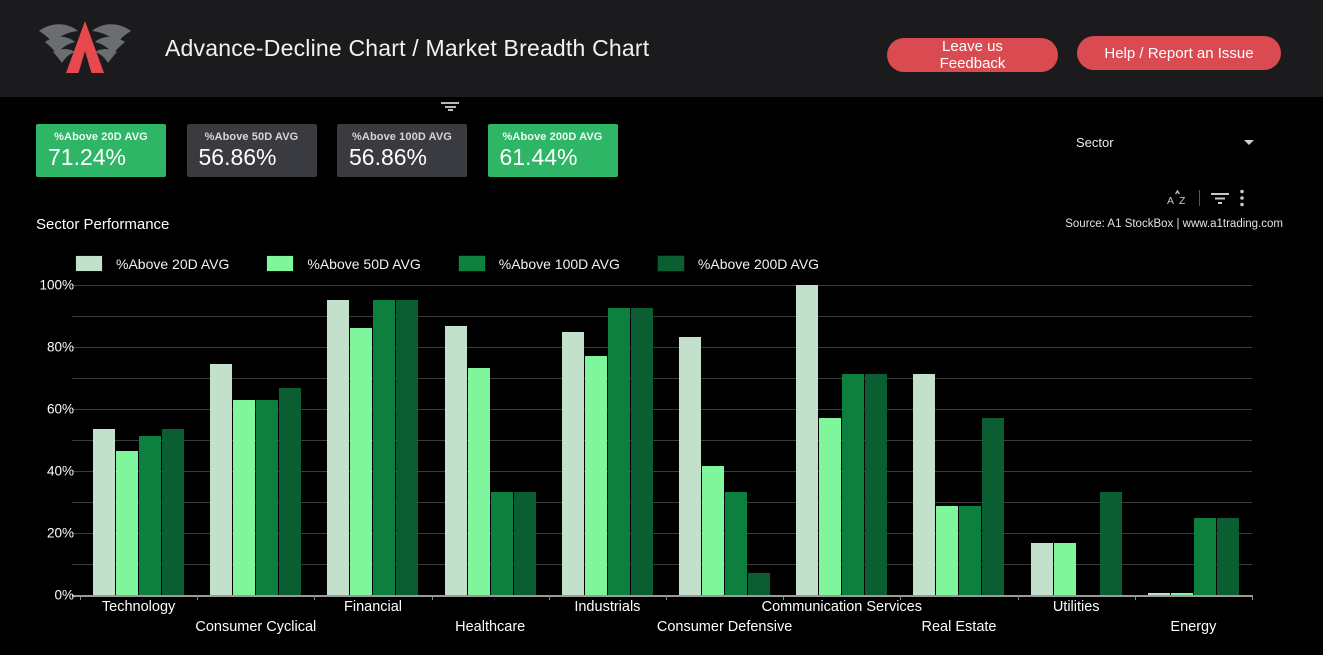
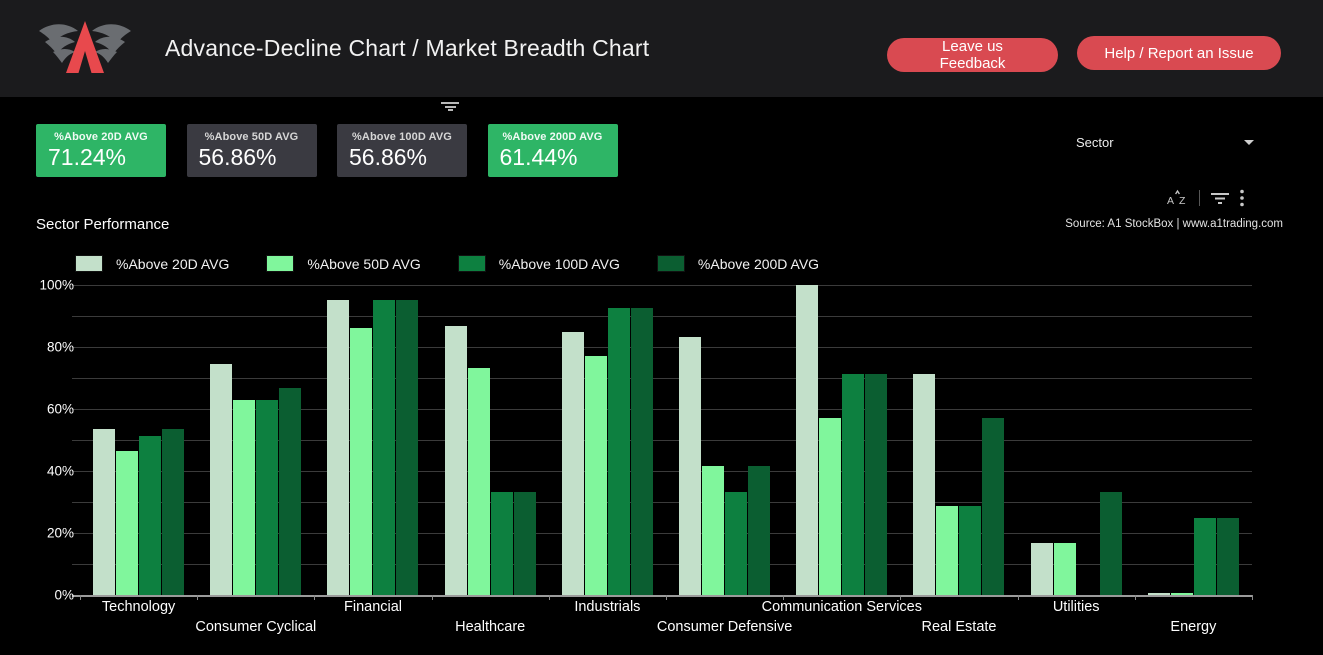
%Above 200D AVG/Consumer Defensive: 7% -> 42%
